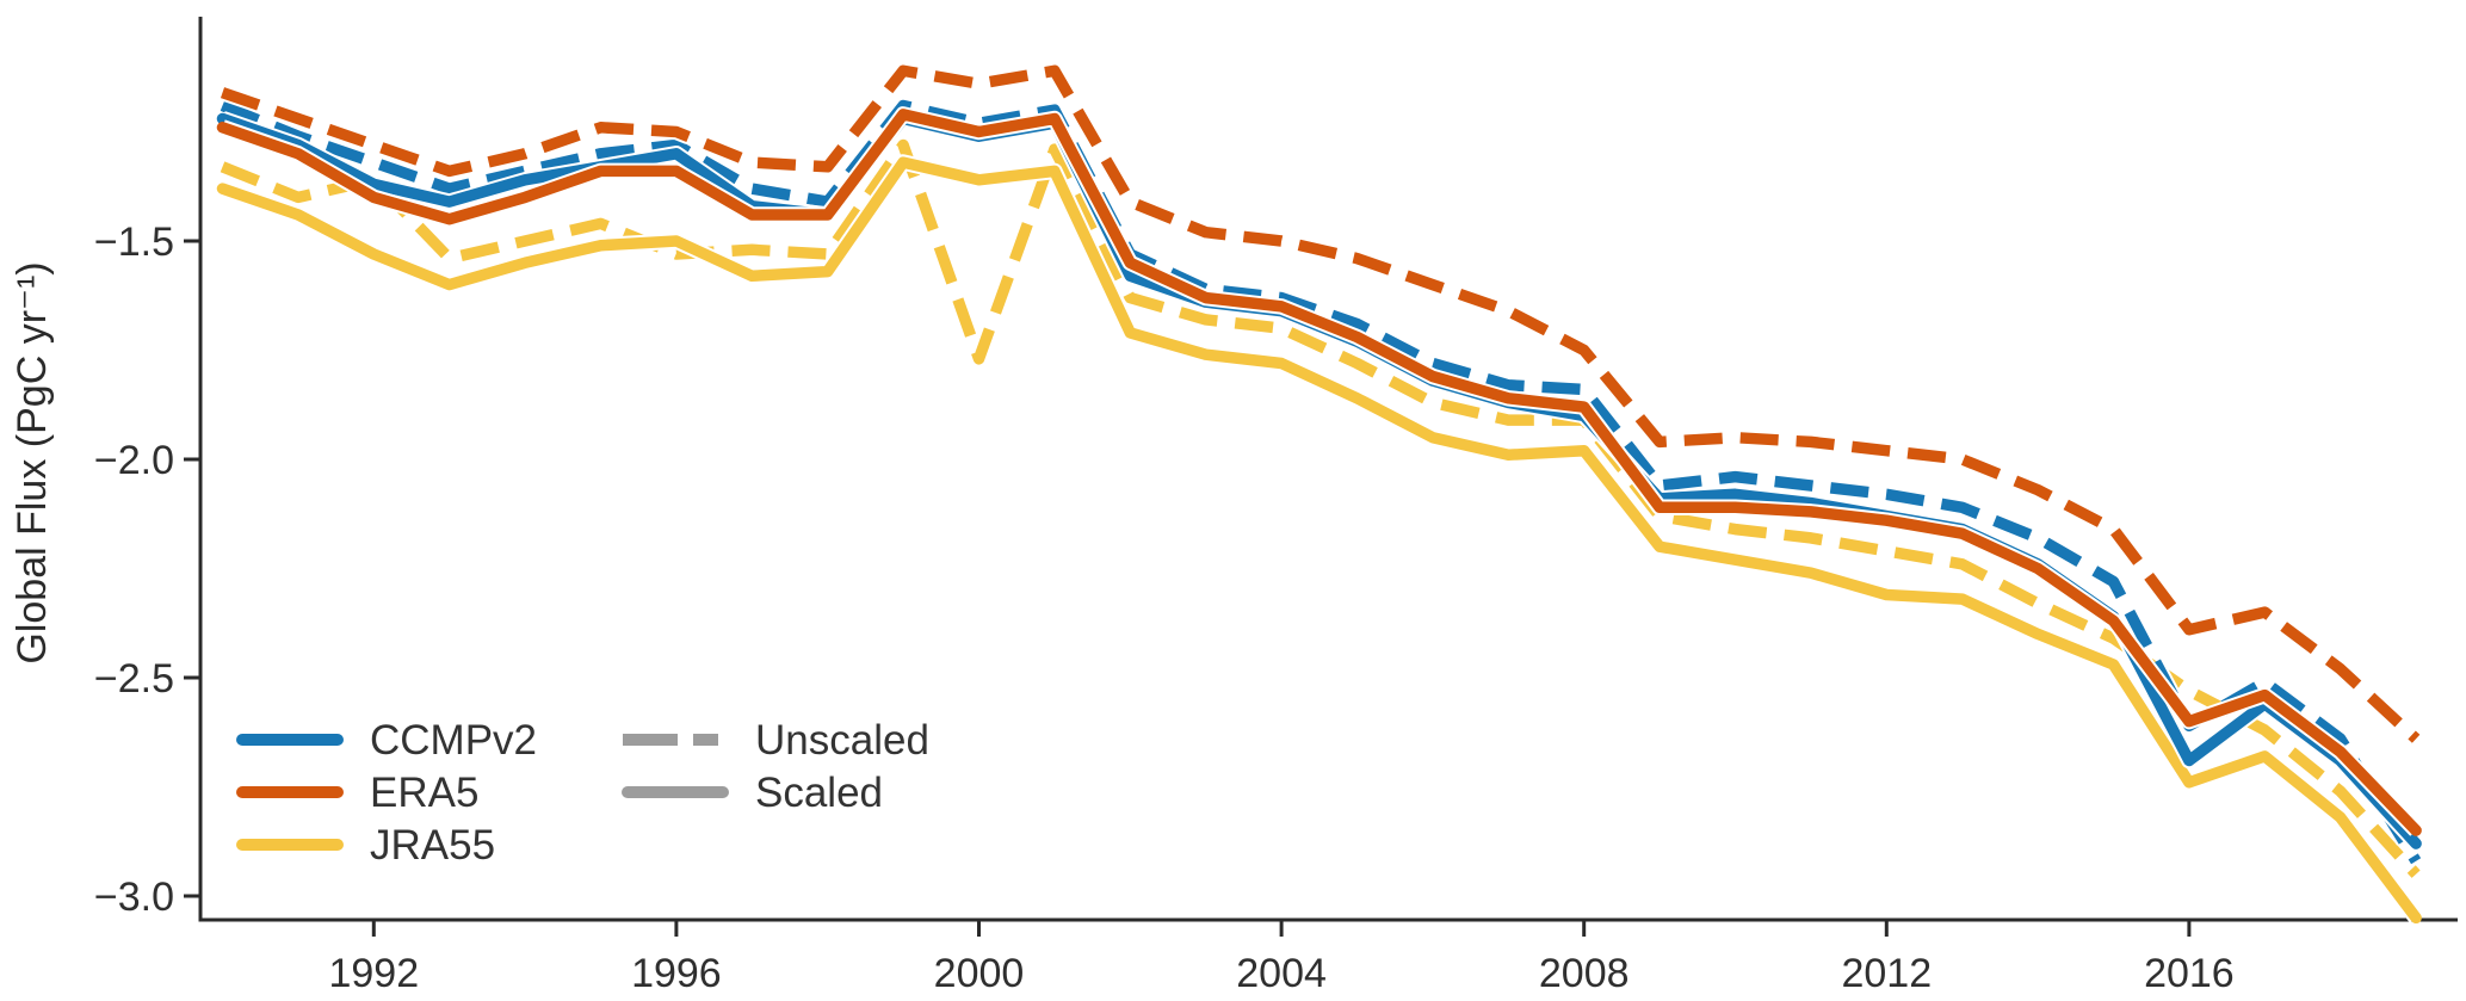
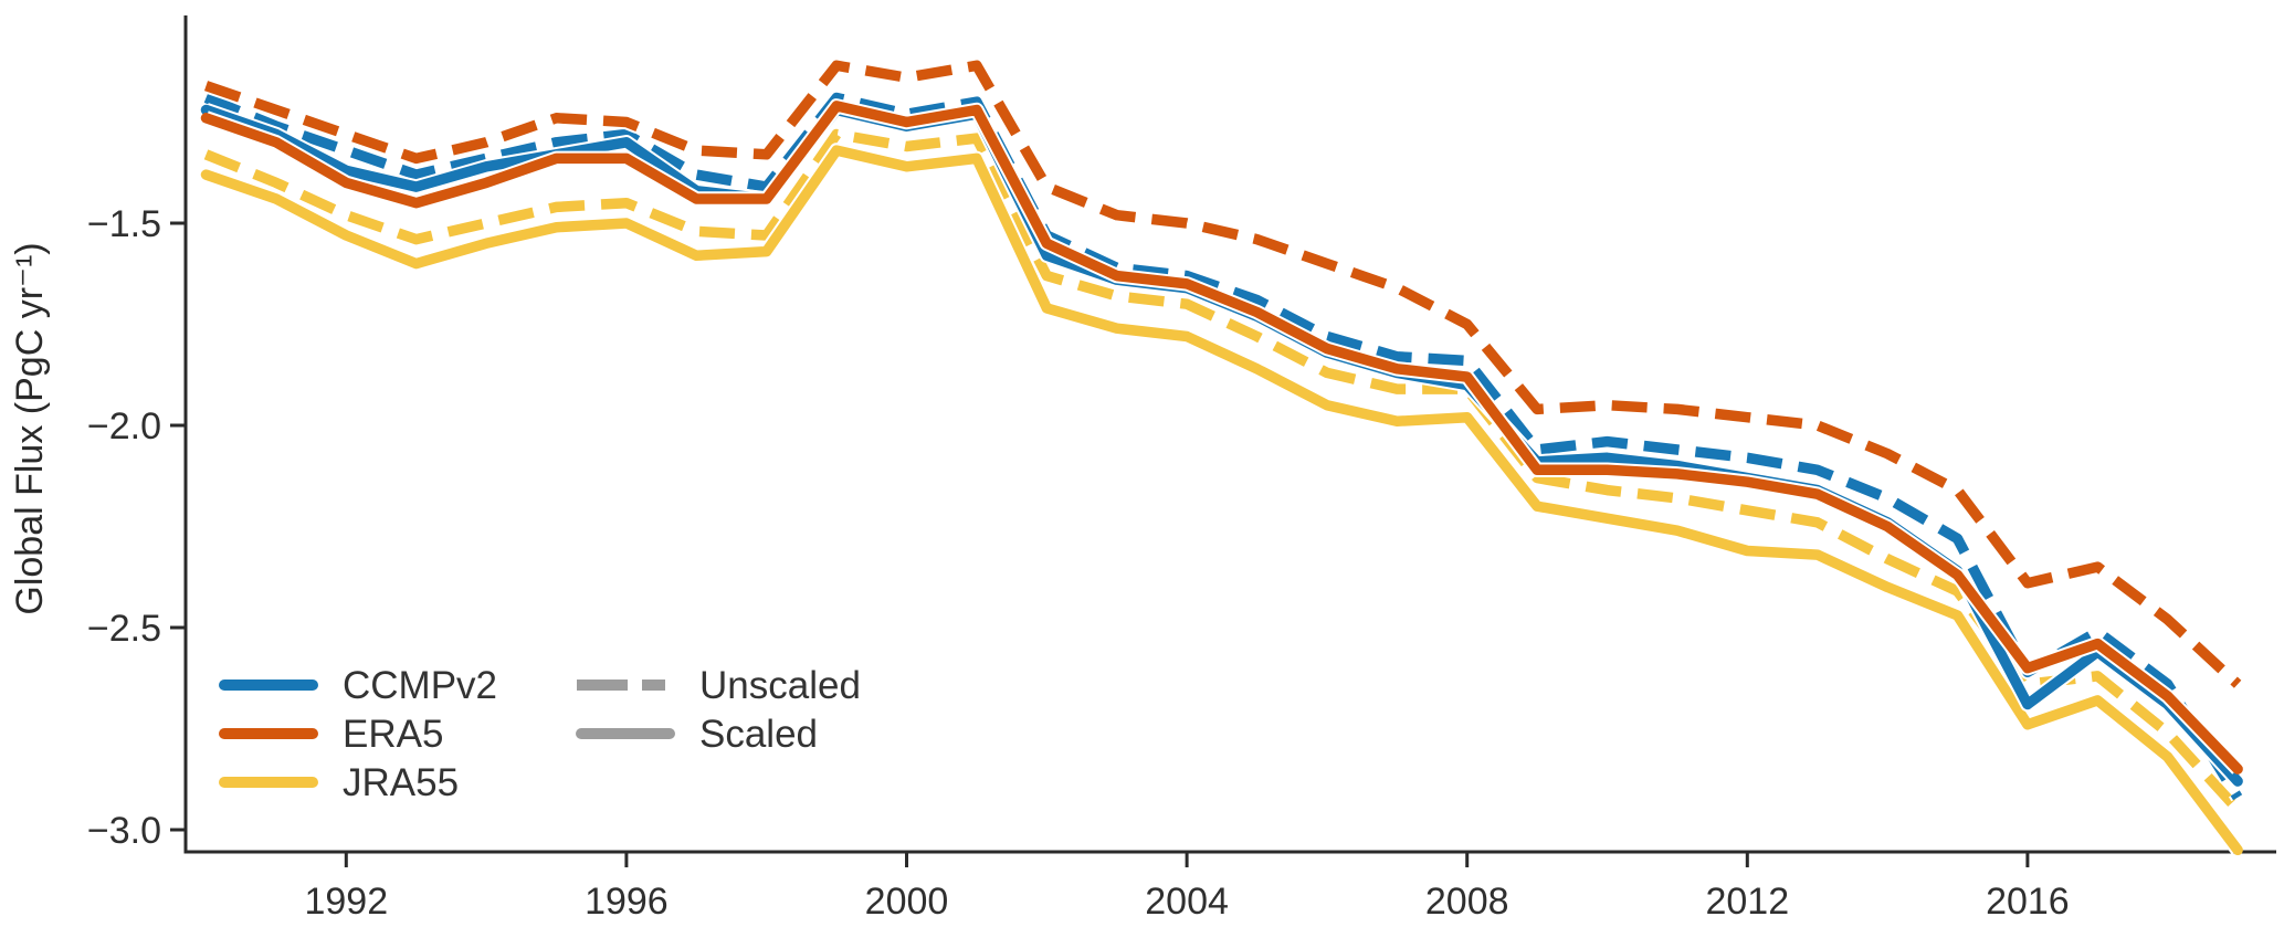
JRA55 Unscaled/1992: -1.36 -> -1.48
JRA55 Unscaled/1996: -1.53 -> -1.45
JRA55 Unscaled/2000: -1.77 -> -1.31
JRA55 Unscaled/2016: -2.53 -> -2.64
